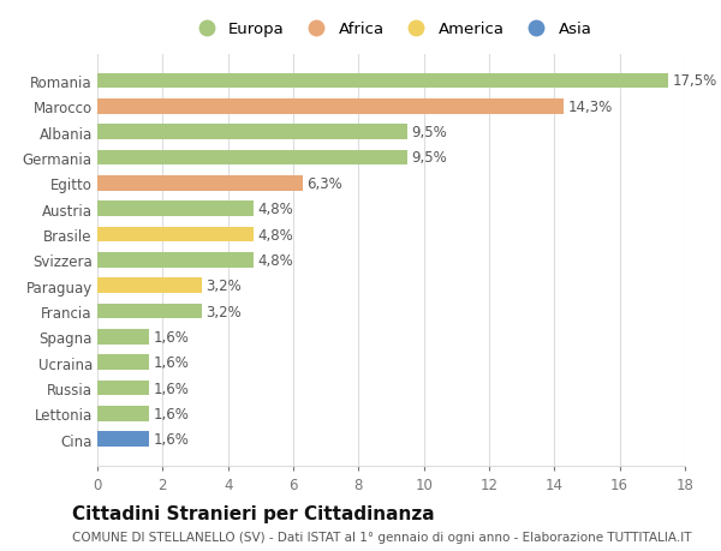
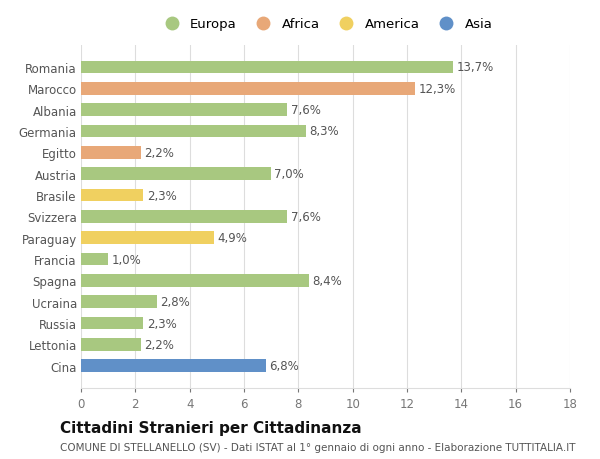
Romania: 17,5% -> 13,7%
Marocco: 14,3% -> 12,3%
Albania: 9,5% -> 7,6%
Germania: 9,5% -> 8,3%
Egitto: 6,3% -> 2,2%
Austria: 4,8% -> 7,0%
Brasile: 4,8% -> 2,3%
Svizzera: 4,8% -> 7,6%
Paraguay: 3,2% -> 4,9%
Francia: 3,2% -> 1,0%
Spagna: 1,6% -> 8,4%
Ucraina: 1,6% -> 2,8%
Russia: 1,6% -> 2,3%
Lettonia: 1,6% -> 2,2%
Cina: 1,6% -> 6,8%
